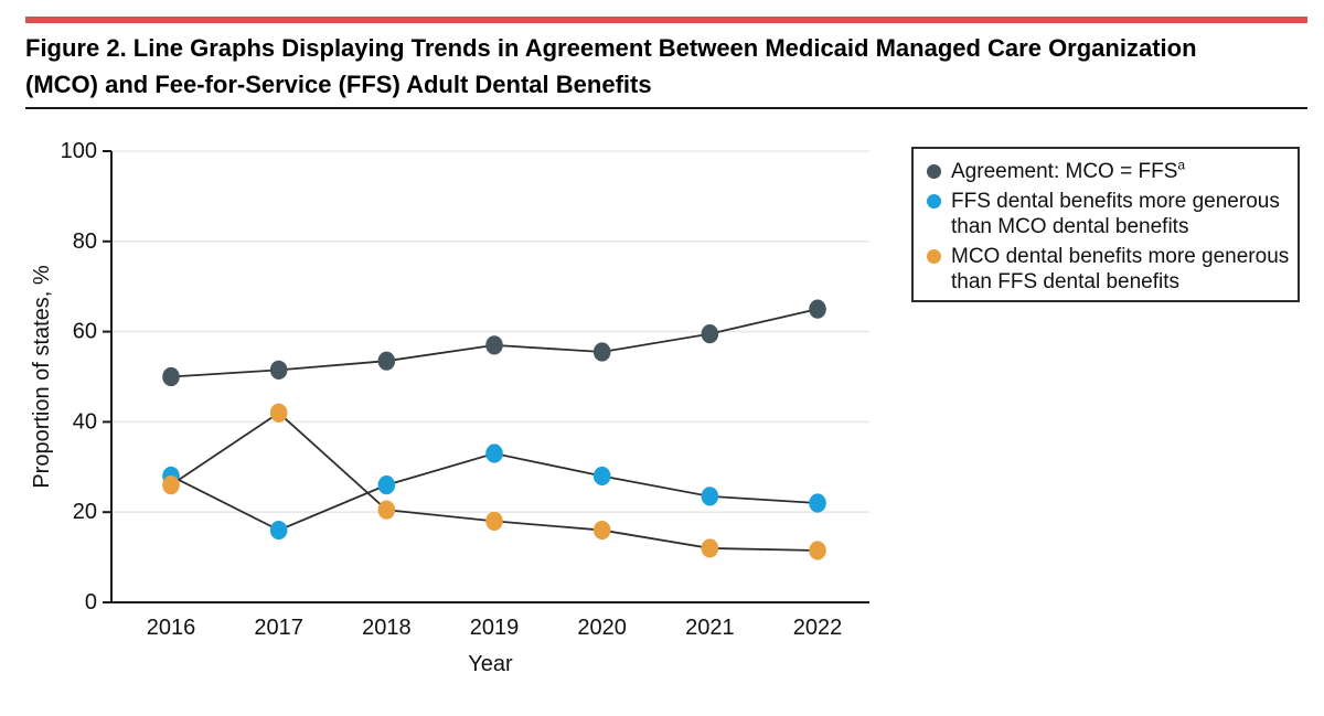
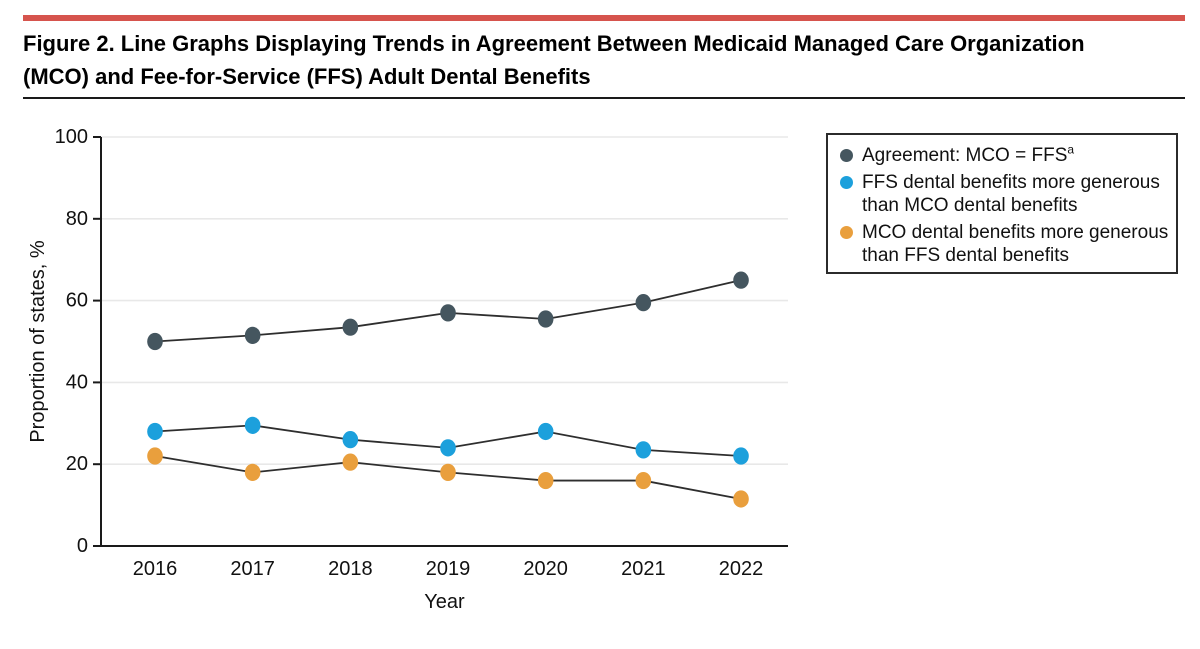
MCO dental benefits more generous than FFS dental benefits/2016: 26 -> 22
FFS dental benefits more generous than MCO dental benefits/2017: 16 -> 30
MCO dental benefits more generous than FFS dental benefits/2017: 42 -> 18
FFS dental benefits more generous than MCO dental benefits/2019: 33 -> 24
MCO dental benefits more generous than FFS dental benefits/2021: 12 -> 16
